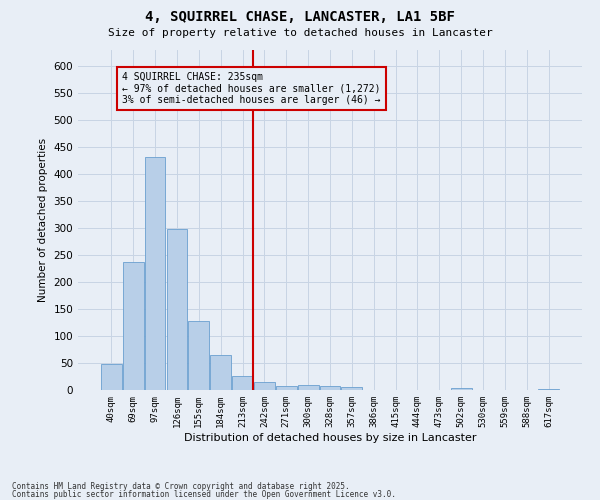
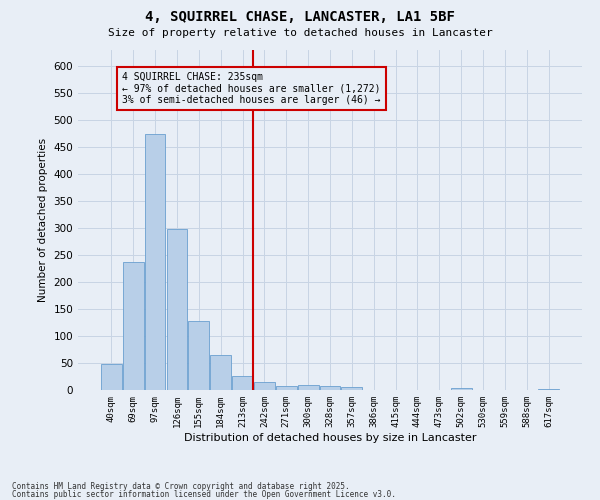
97sqm: 432 -> 475
